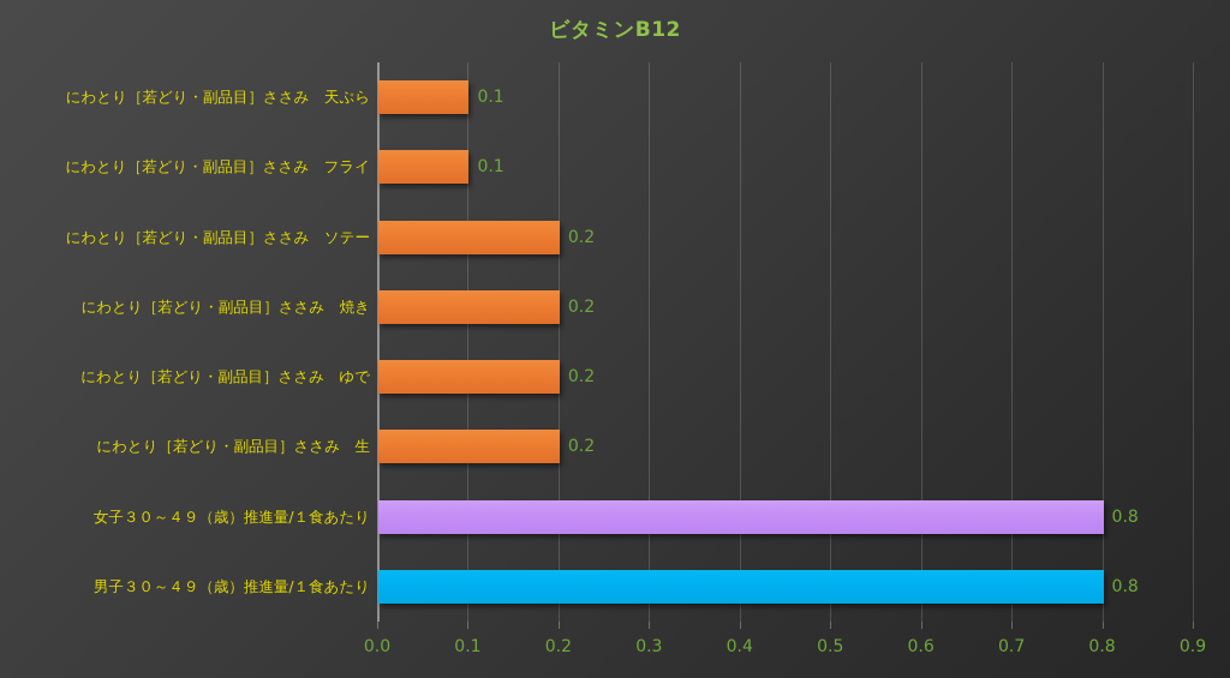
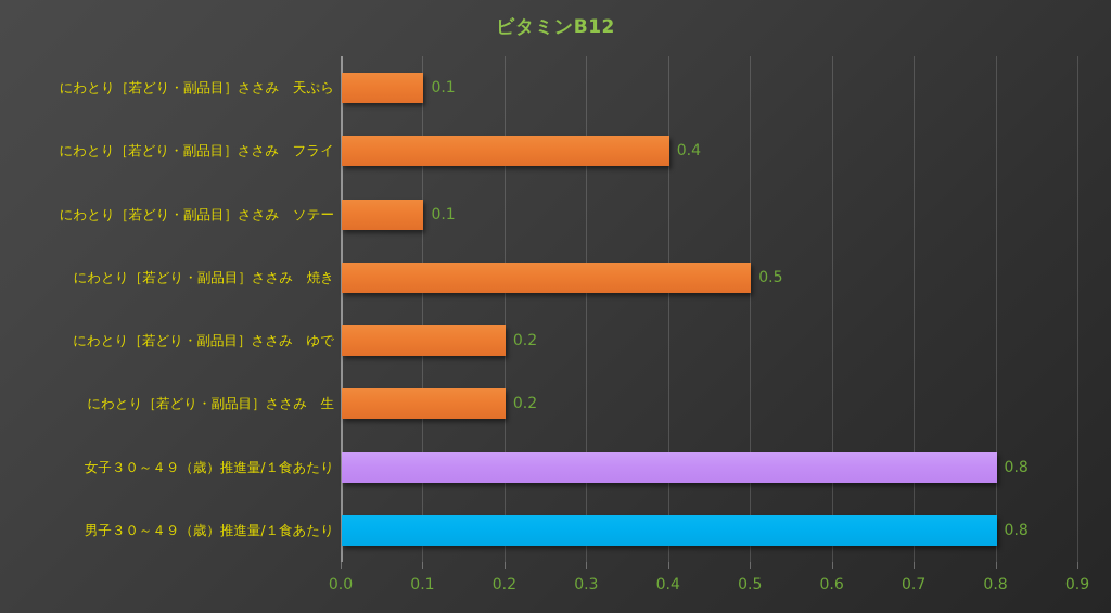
にわとり［若どり・副品目］ささみ フライ: 0.1 -> 0.4
にわとり［若どり・副品目］ささみ ソテー: 0.2 -> 0.1
にわとり［若どり・副品目］ささみ 焼き: 0.2 -> 0.5
